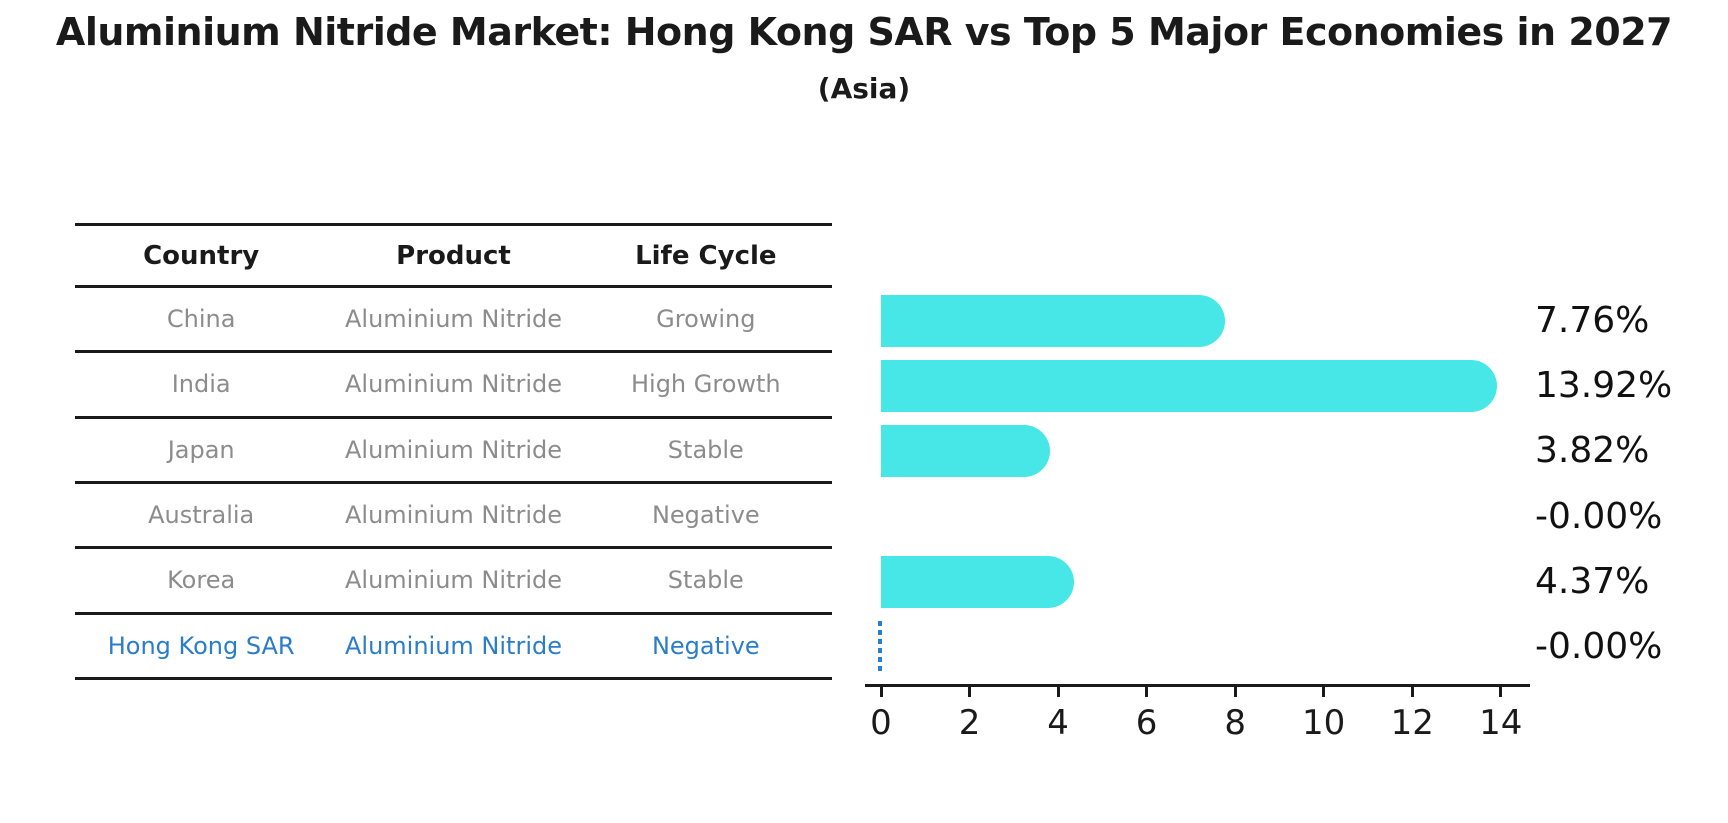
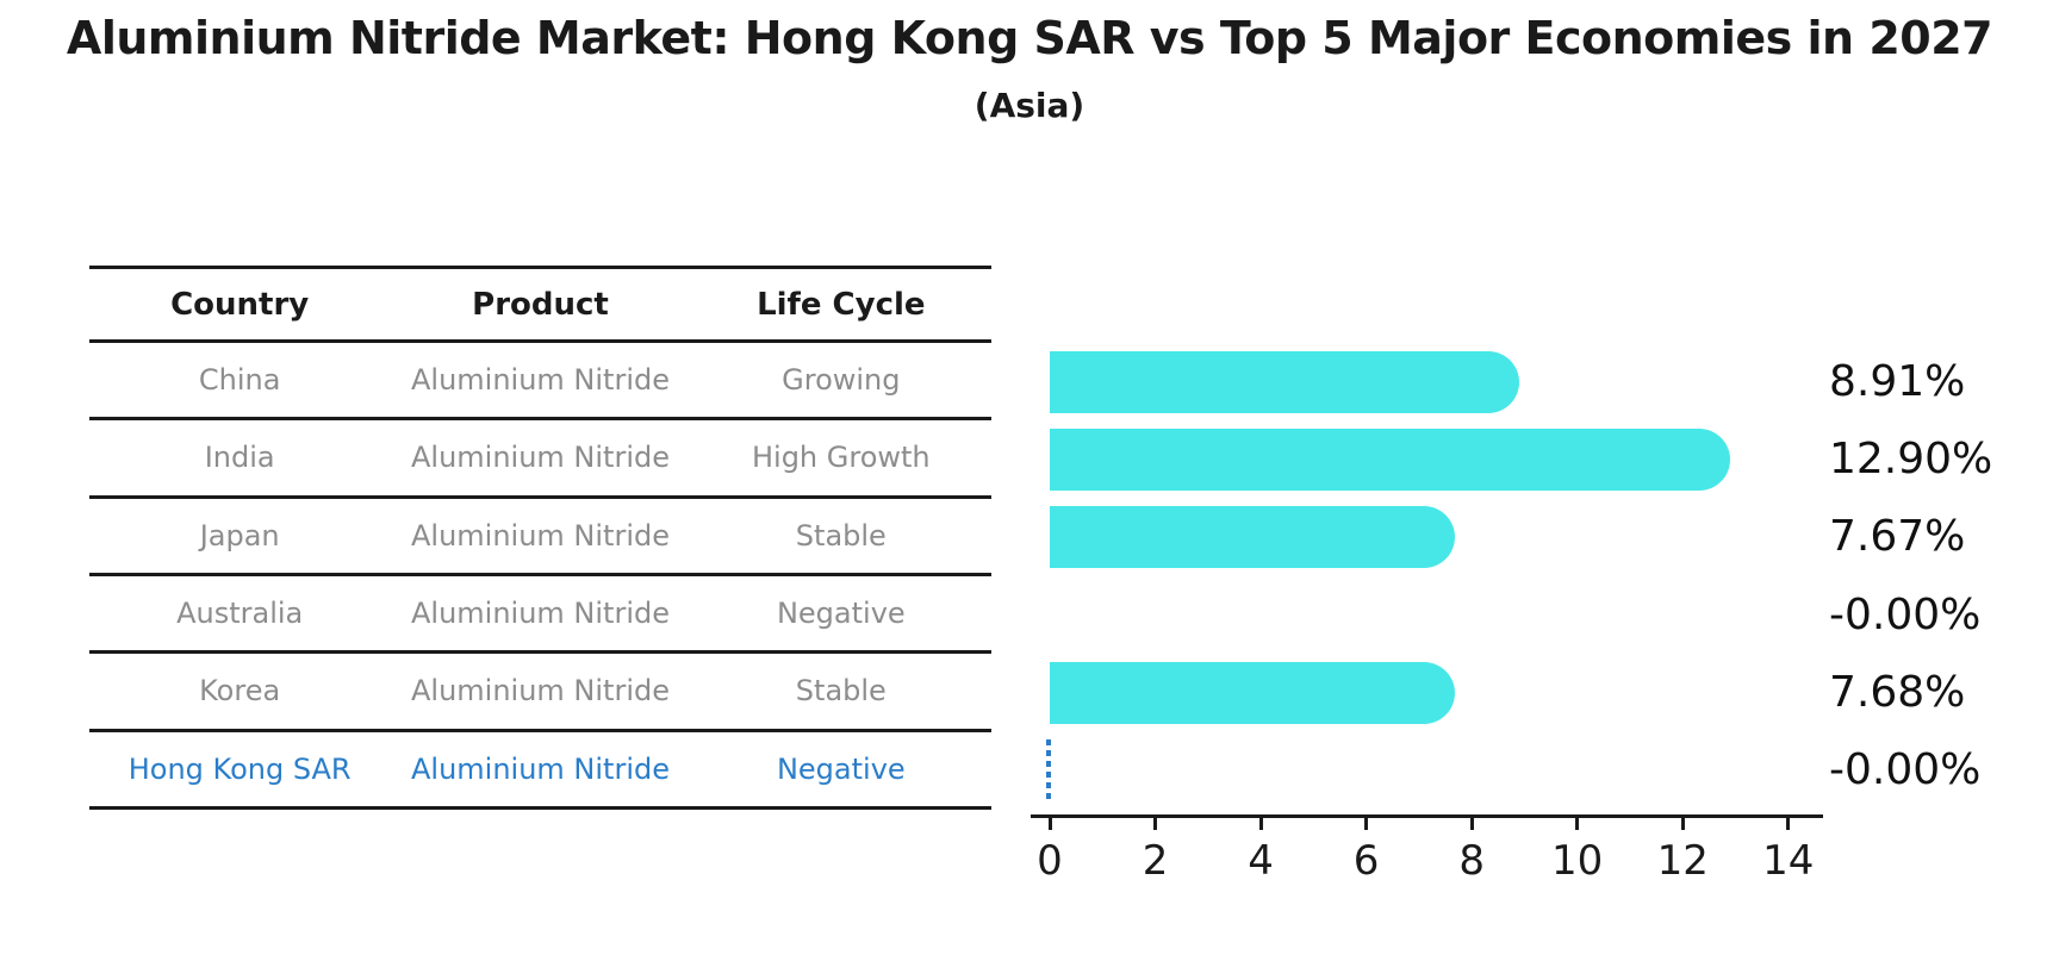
China: 7.76% -> 8.91%
India: 13.92% -> 12.90%
Japan: 3.82% -> 7.67%
Korea: 4.37% -> 7.68%
